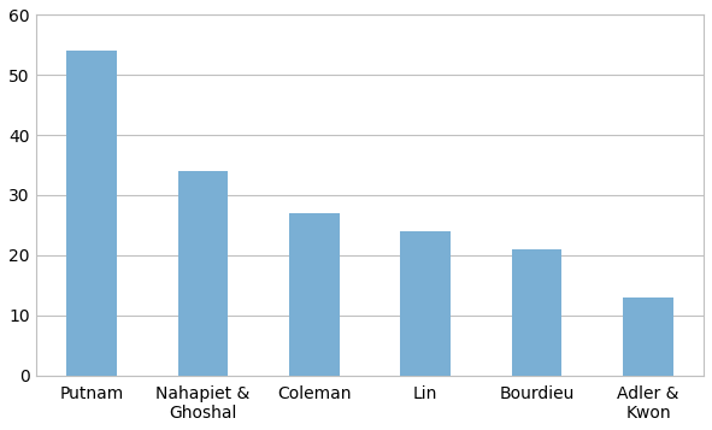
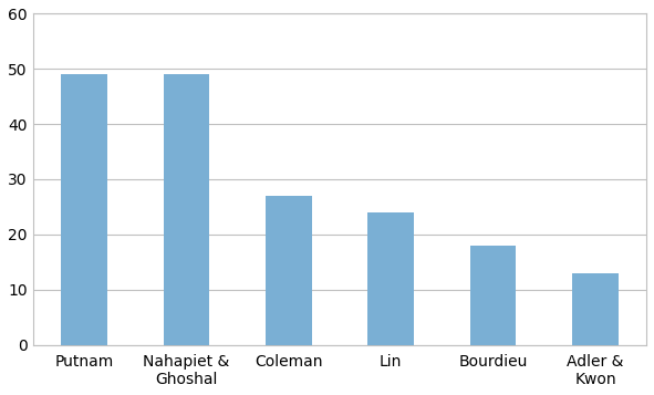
Putnam: 54 -> 49
Nahapiet & Ghoshal: 34 -> 49
Bourdieu: 21 -> 18
